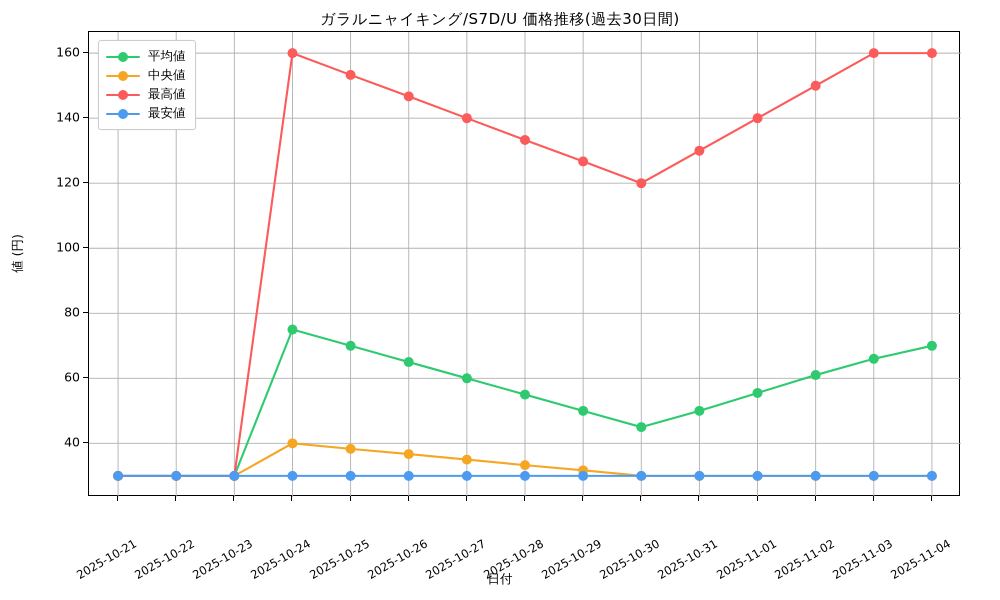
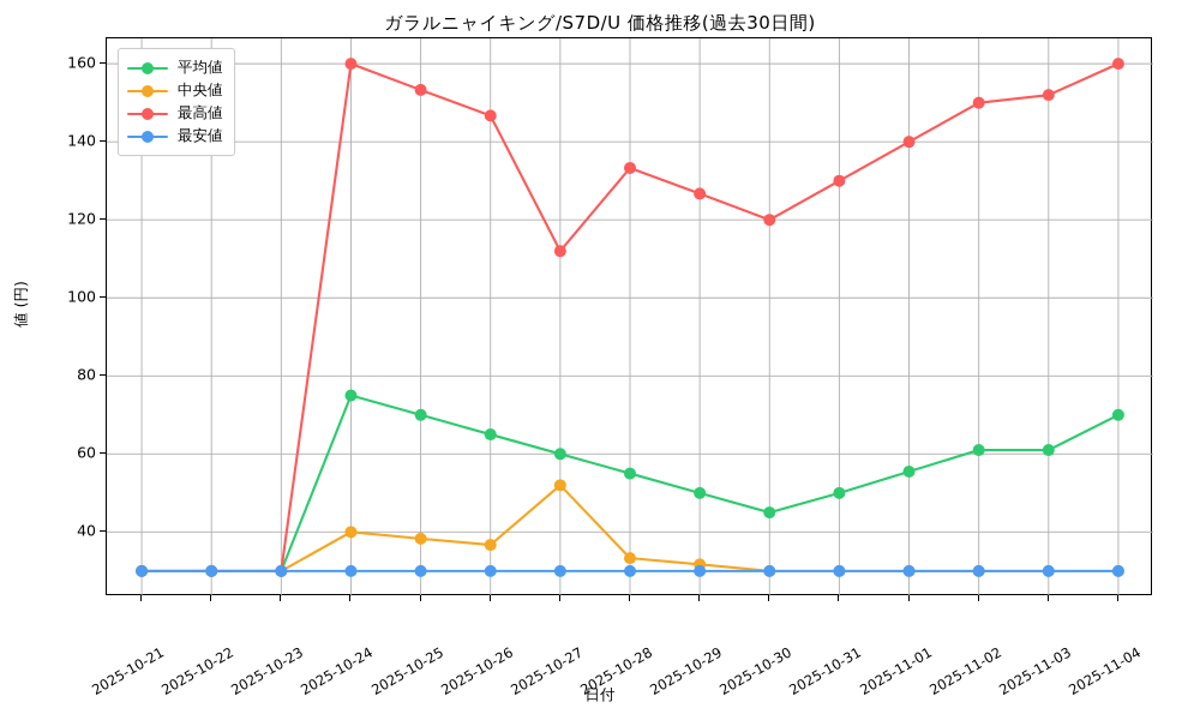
中央値/2025-10-27: 35 -> 52
最高値/2025-10-27: 140 -> 112
平均値/2025-11-03: 66 -> 61
最高値/2025-11-03: 160 -> 152
